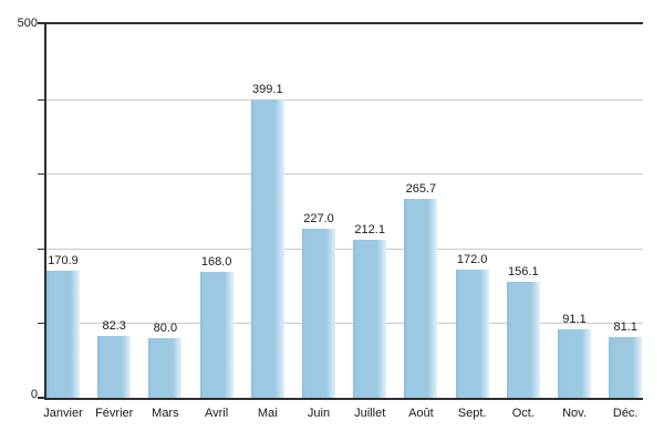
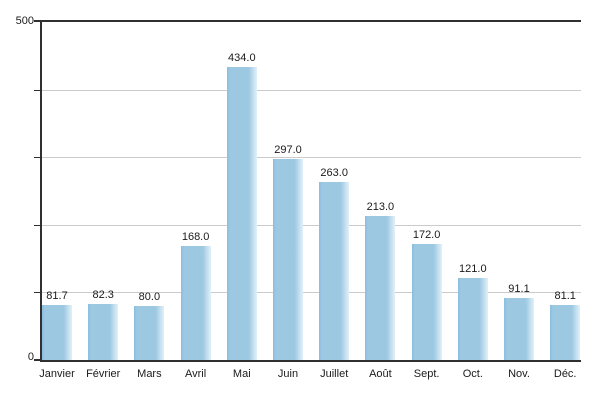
Janvier: 170.9 -> 81.7
Mai: 399.1 -> 434.0
Juin: 227.0 -> 297.0
Juillet: 212.1 -> 263.0
Août: 265.7 -> 213.0
Oct.: 156.1 -> 121.0
